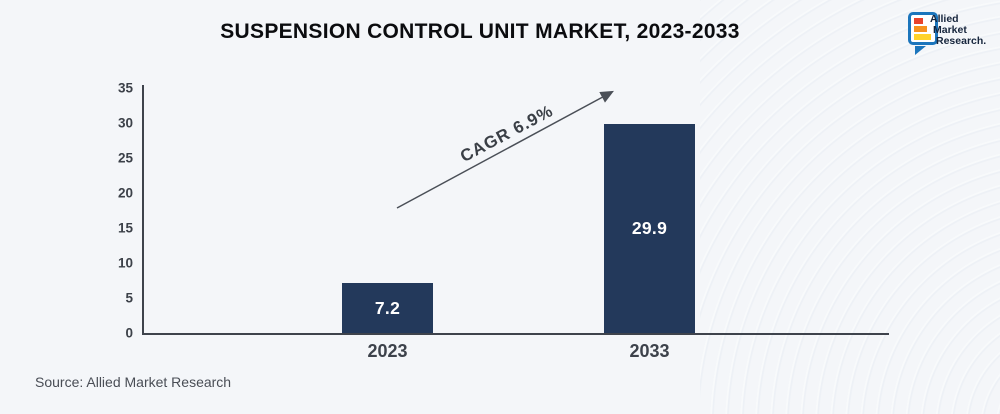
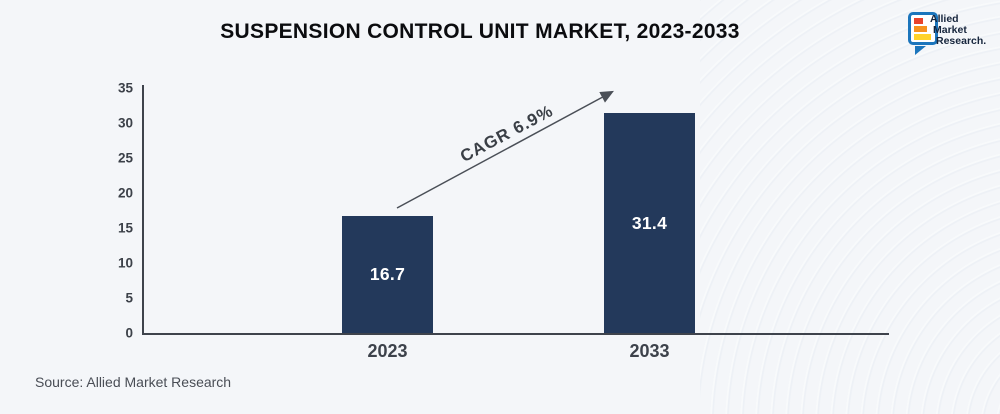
2023: 7.2 -> 16.7
2033: 29.9 -> 31.4
